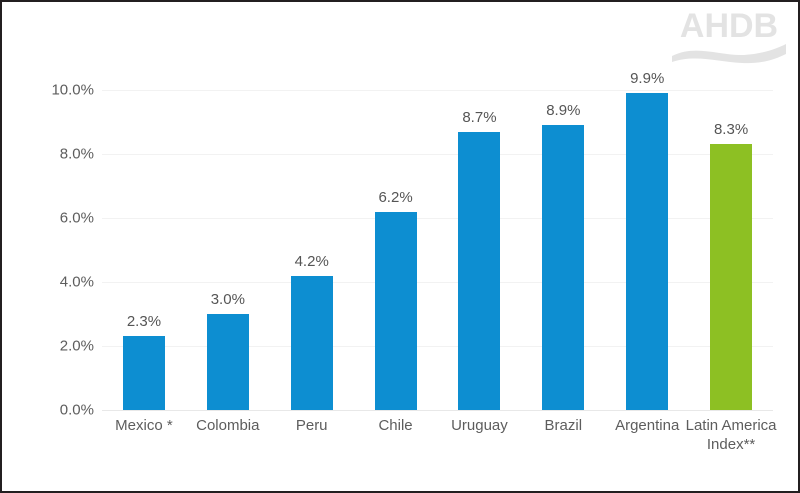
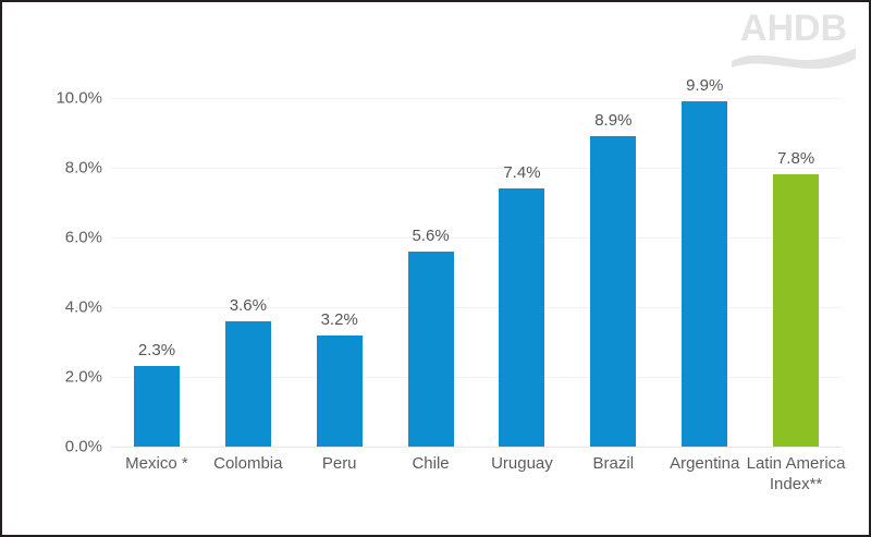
Colombia: 3.0% -> 3.6%
Peru: 4.2% -> 3.2%
Chile: 6.2% -> 5.6%
Uruguay: 8.7% -> 7.4%
Latin America Index**: 8.3% -> 7.8%
